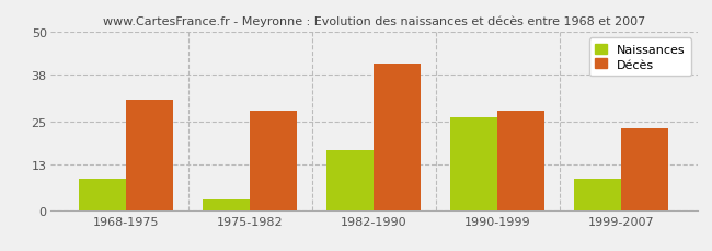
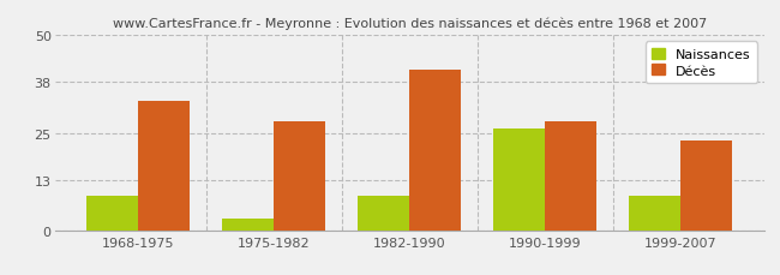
Décès/1968-1975: 31 -> 33
Naissances/1982-1990: 17 -> 9
